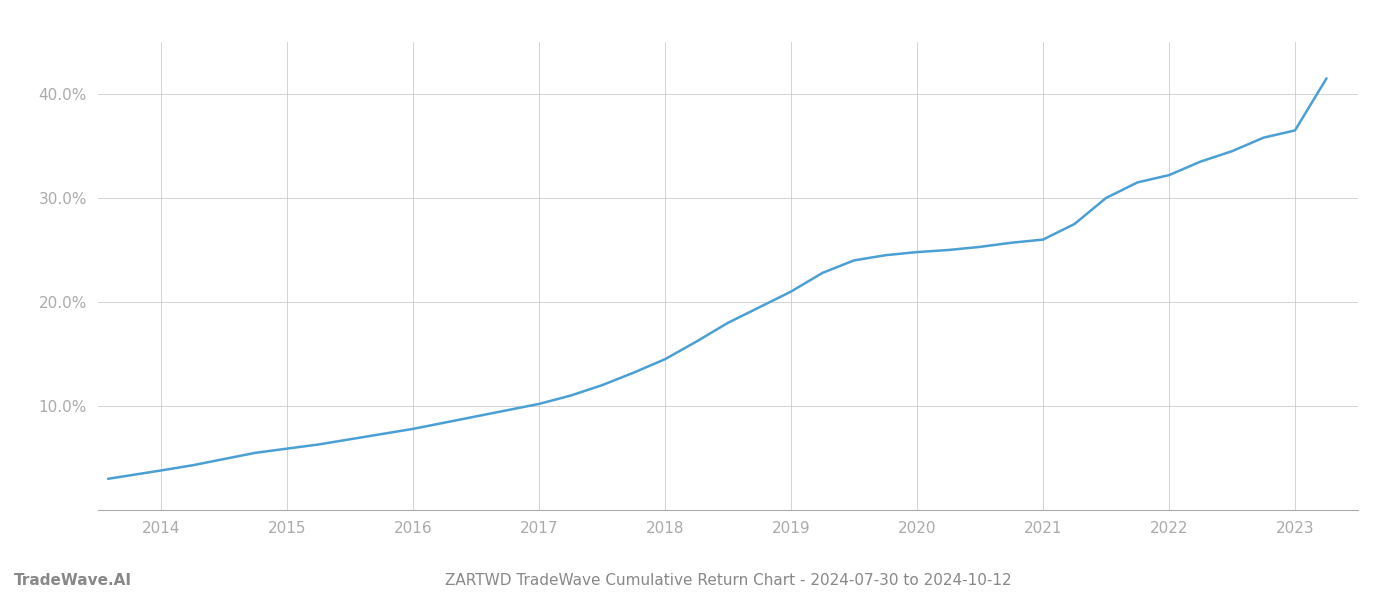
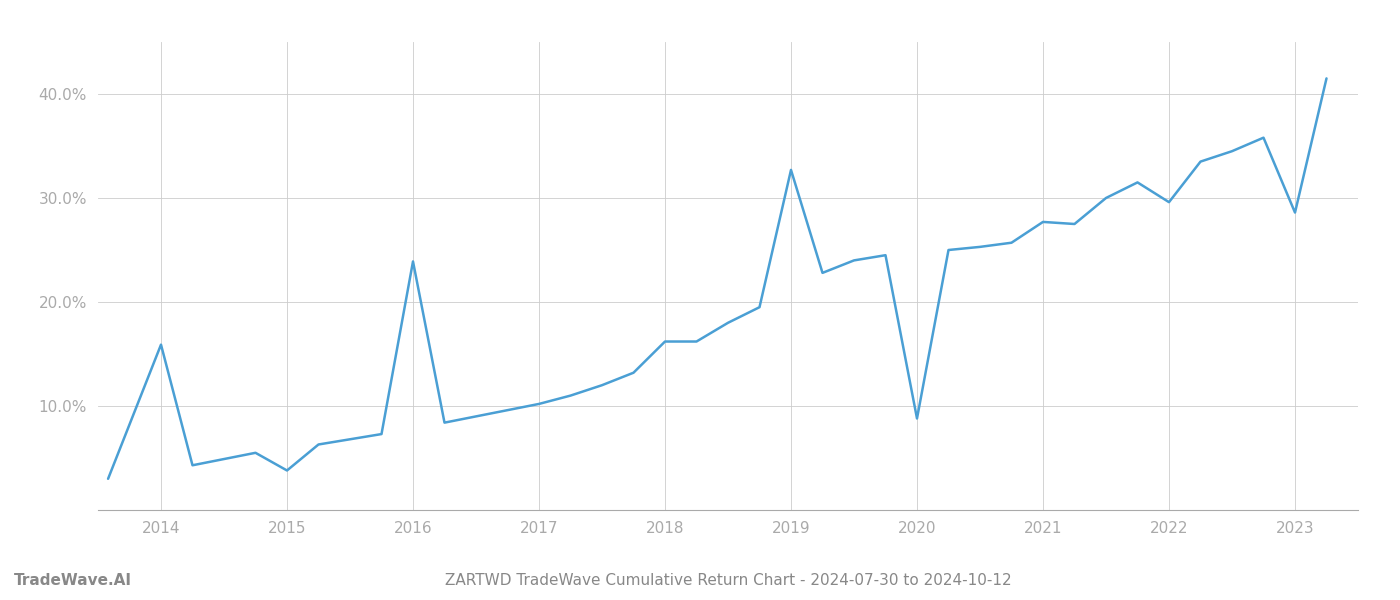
2014: 3.8% -> 15.9%
2015: 5.9% -> 3.8%
2016: 7.8% -> 23.9%
2018: 14.5% -> 16.2%
2019: 21.0% -> 32.7%
2020: 24.8% -> 8.8%
2021: 26.0% -> 27.7%
2022: 32.2% -> 29.6%
2023: 36.5% -> 28.6%
